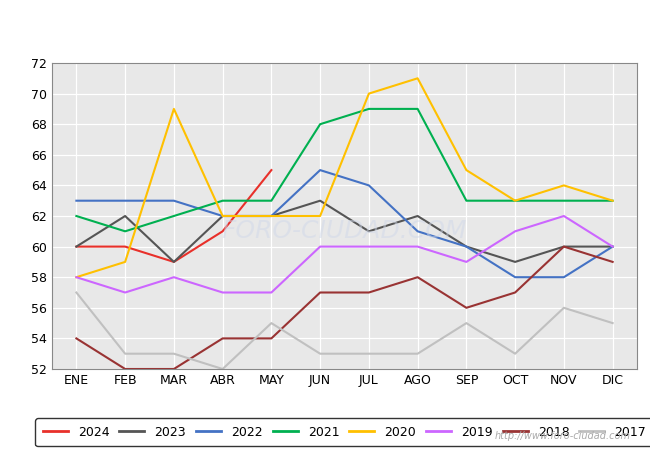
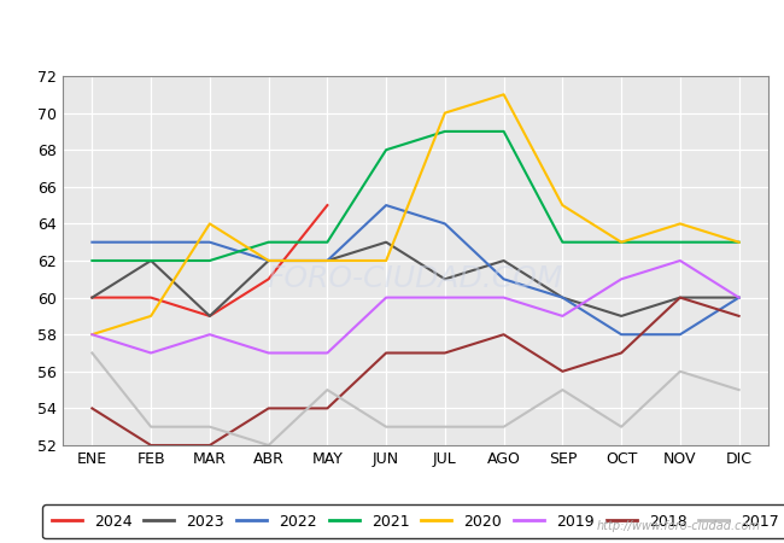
2021/FEB: 61 -> 62
2020/MAR: 69 -> 64
